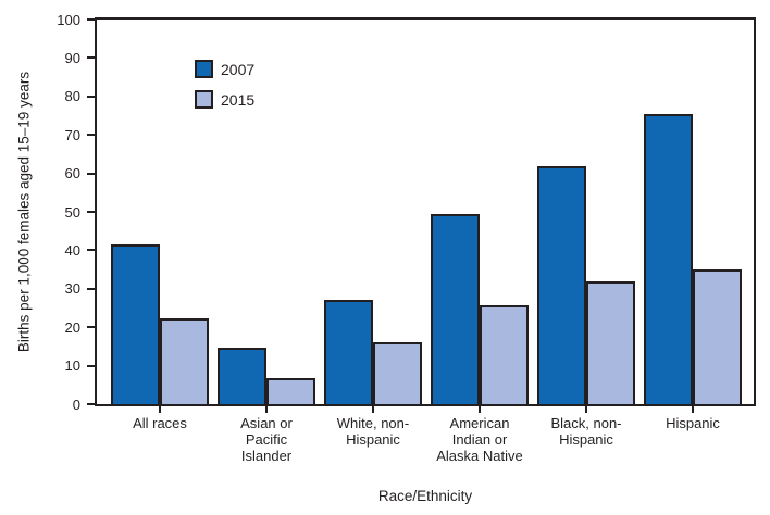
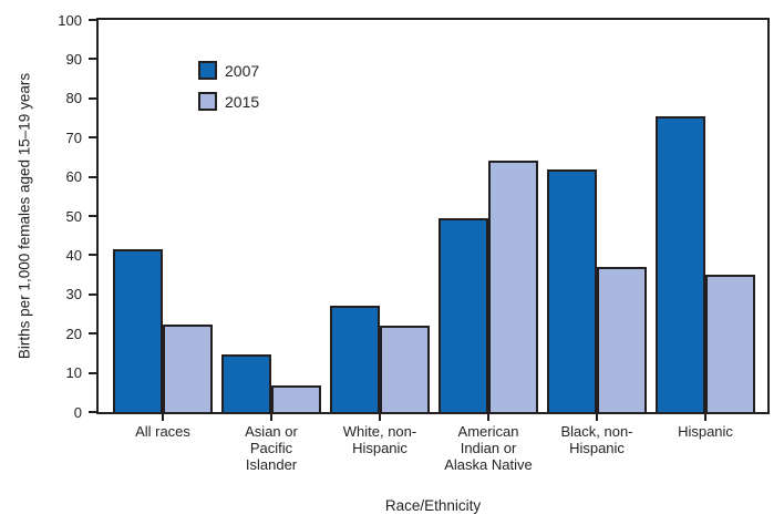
2015/White, non- Hispanic: 16 -> 22
2015/American Indian or Alaska Native: 26 -> 64
2015/Black, non- Hispanic: 32 -> 37
